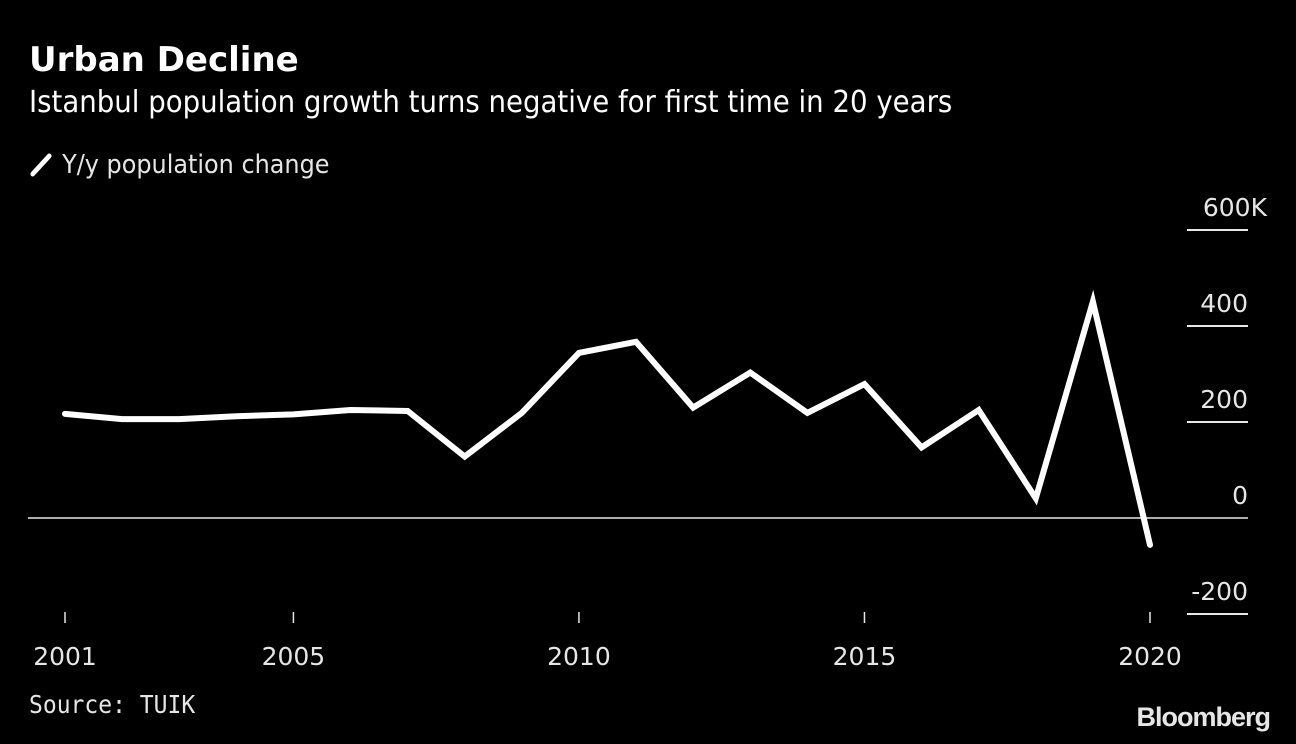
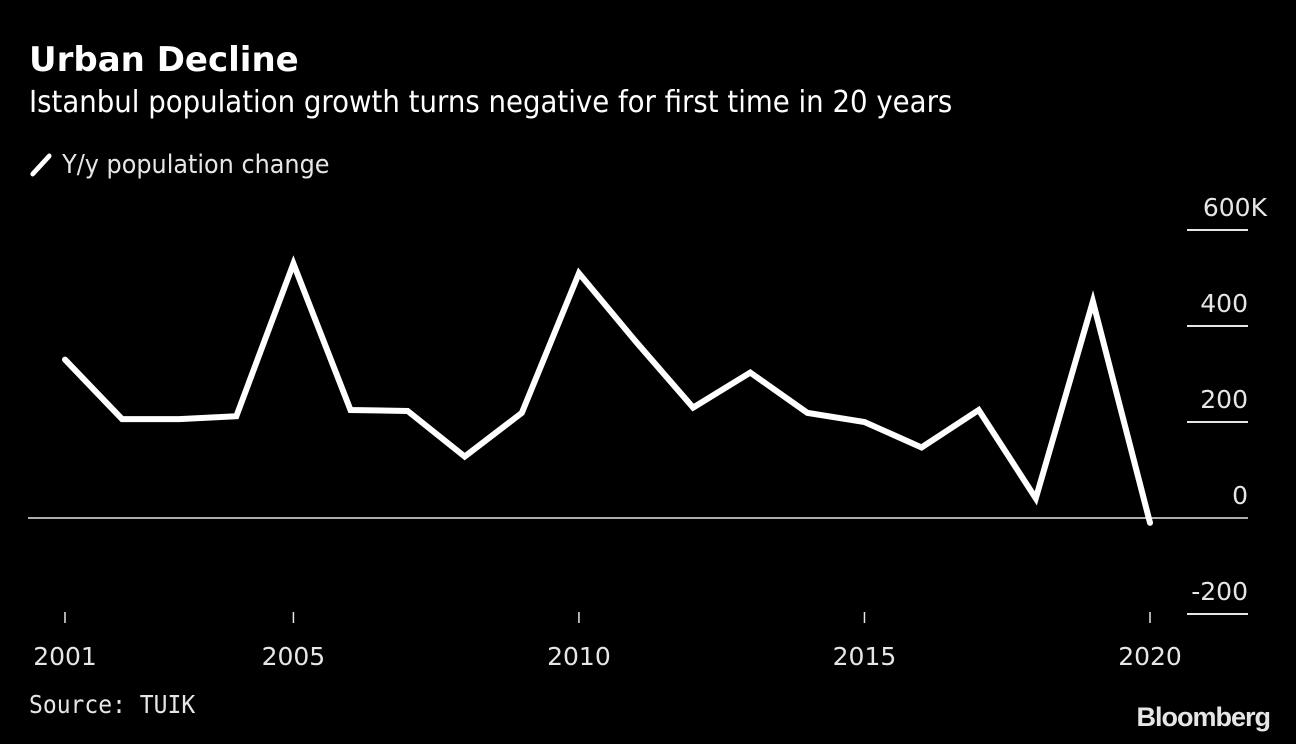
2001: 220 -> 330
2005: 220 -> 530
2010: 340 -> 510
2015: 280 -> 200
2020: -60 -> -10
